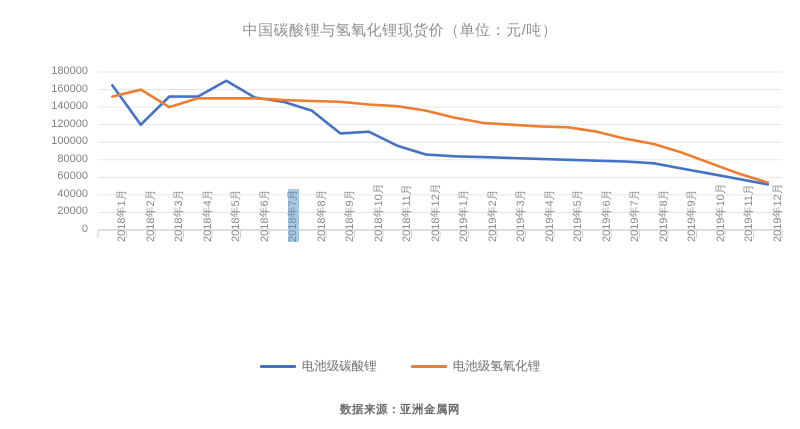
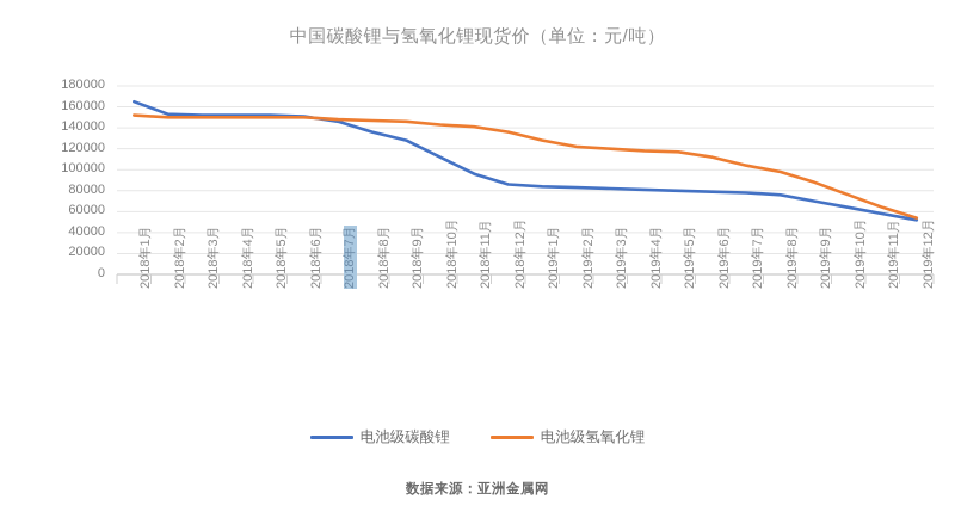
电池级碳酸锂/2018年2月: 120000 -> 150000
电池级氢氧化锂/2018年2月: 160000 -> 150000
电池级氢氧化锂/2018年3月: 140000 -> 150000
电池级碳酸锂/2018年5月: 170000 -> 150000
电池级碳酸锂/2018年9月: 110000 -> 130000
